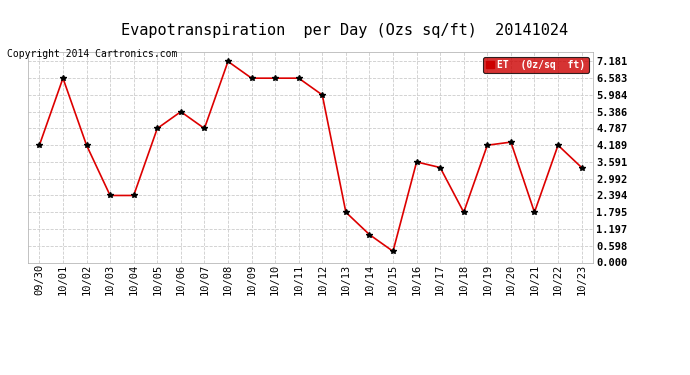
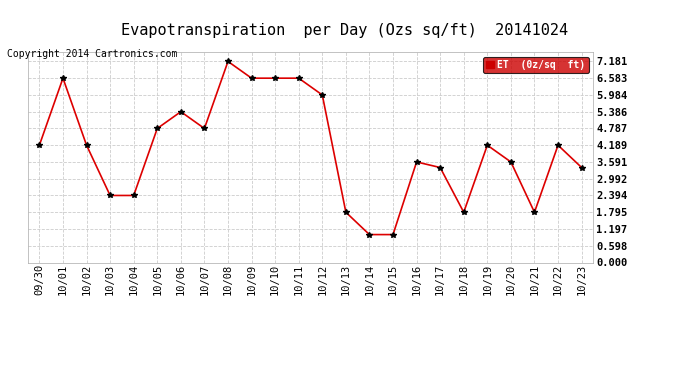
10/15: 0.40 -> 1.00
10/20: 4.30 -> 3.59
